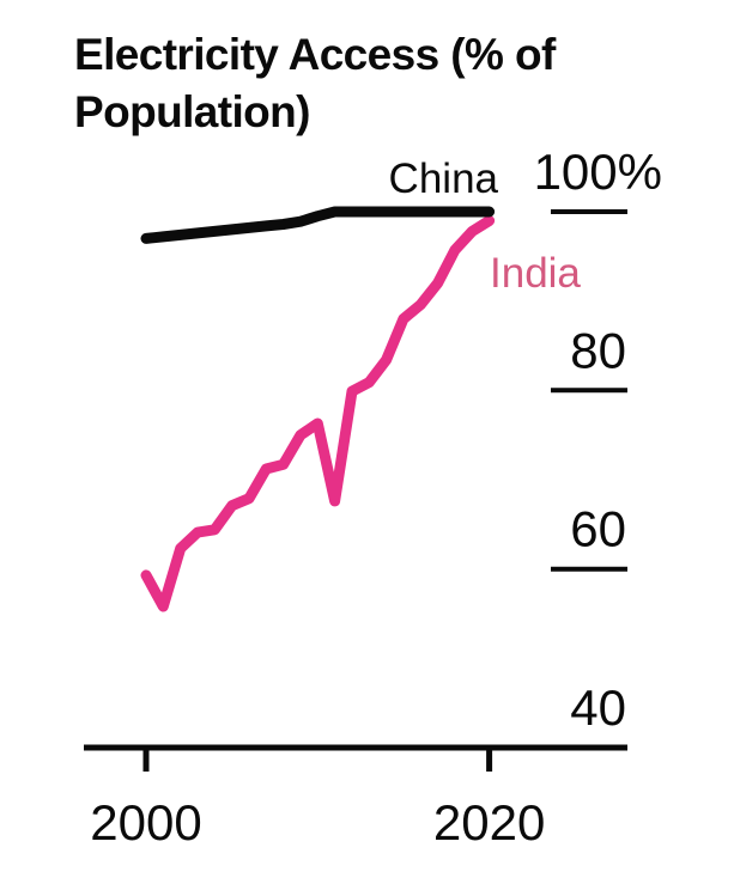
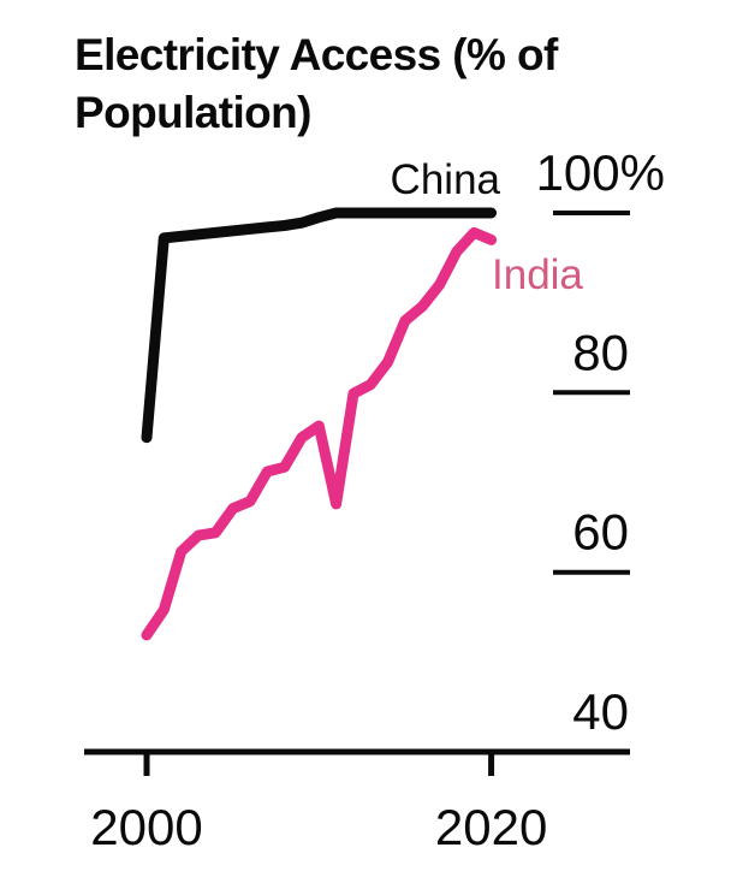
India/2000: 59 -> 53
China/2000: 97 -> 75
India/2020: 99 -> 97
